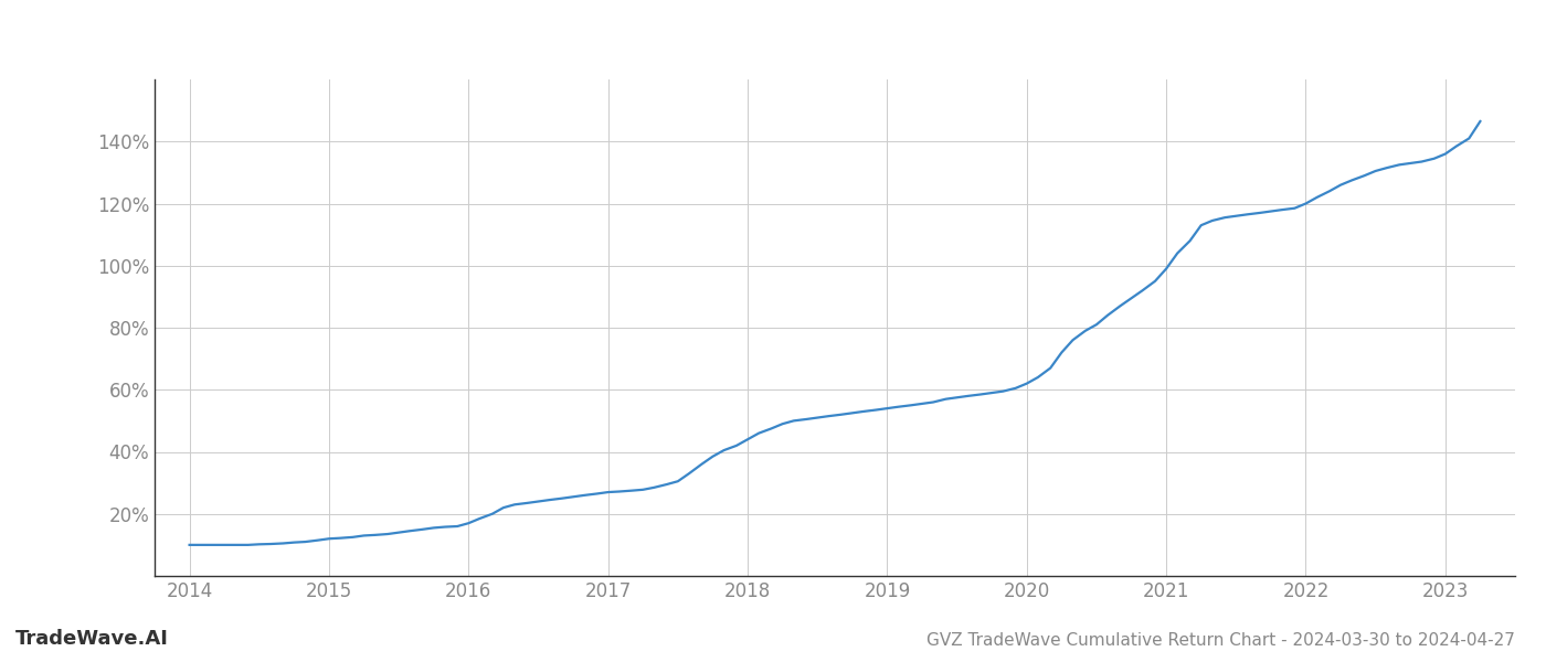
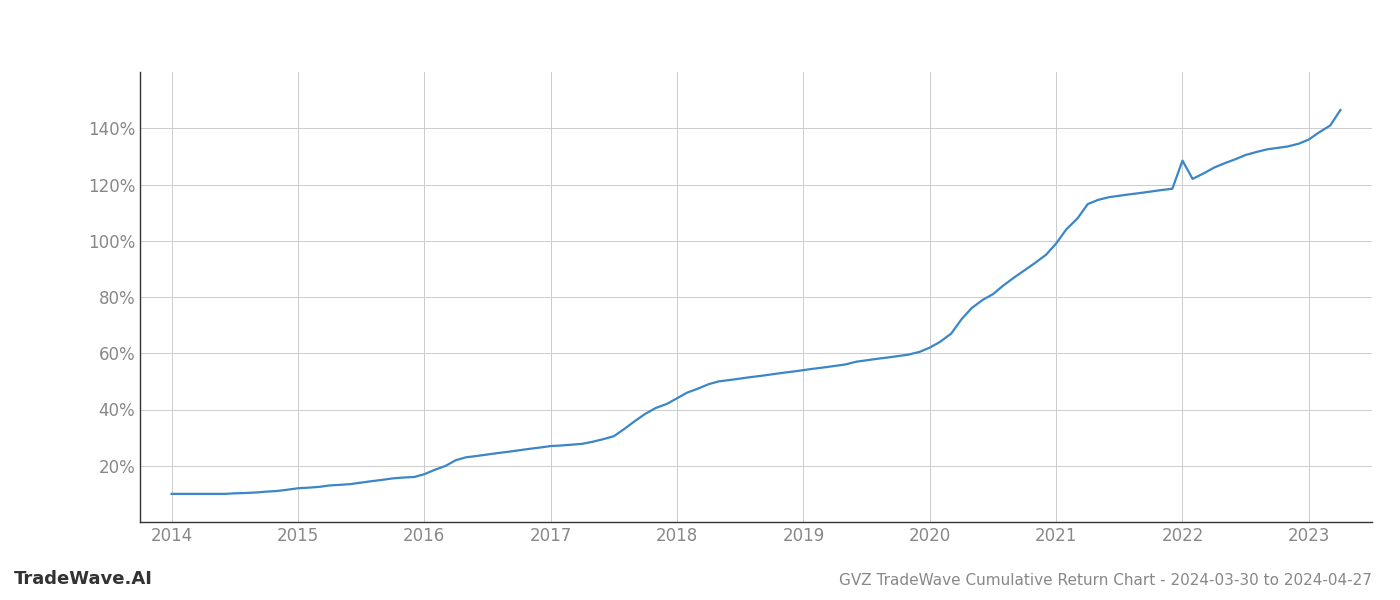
2022: 120.0% -> 128.5%
